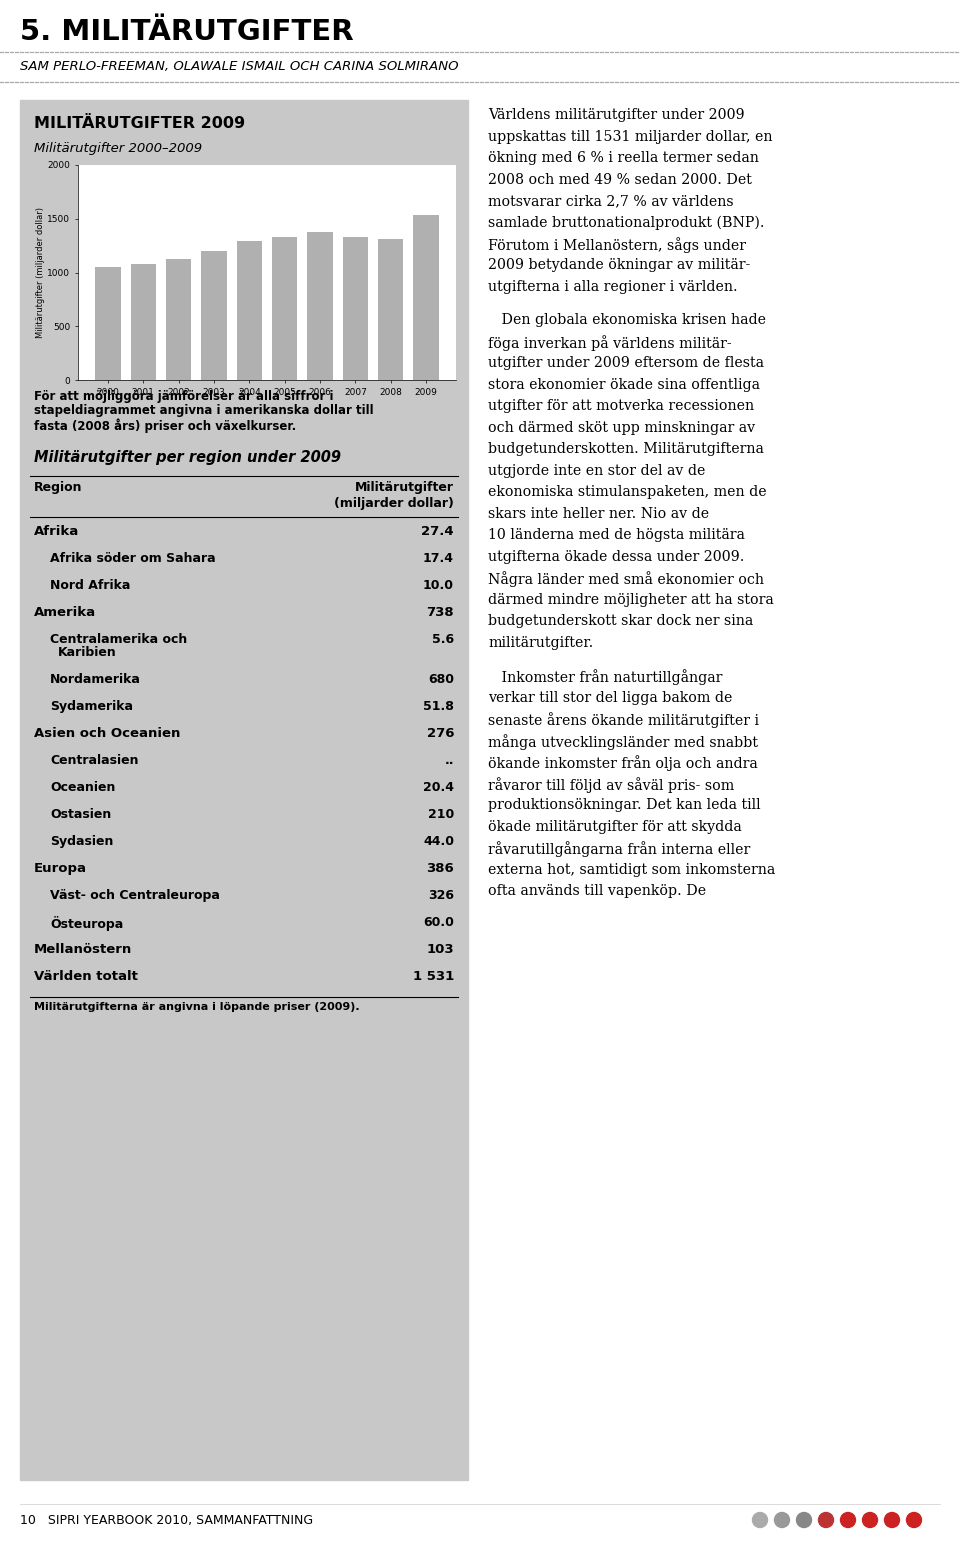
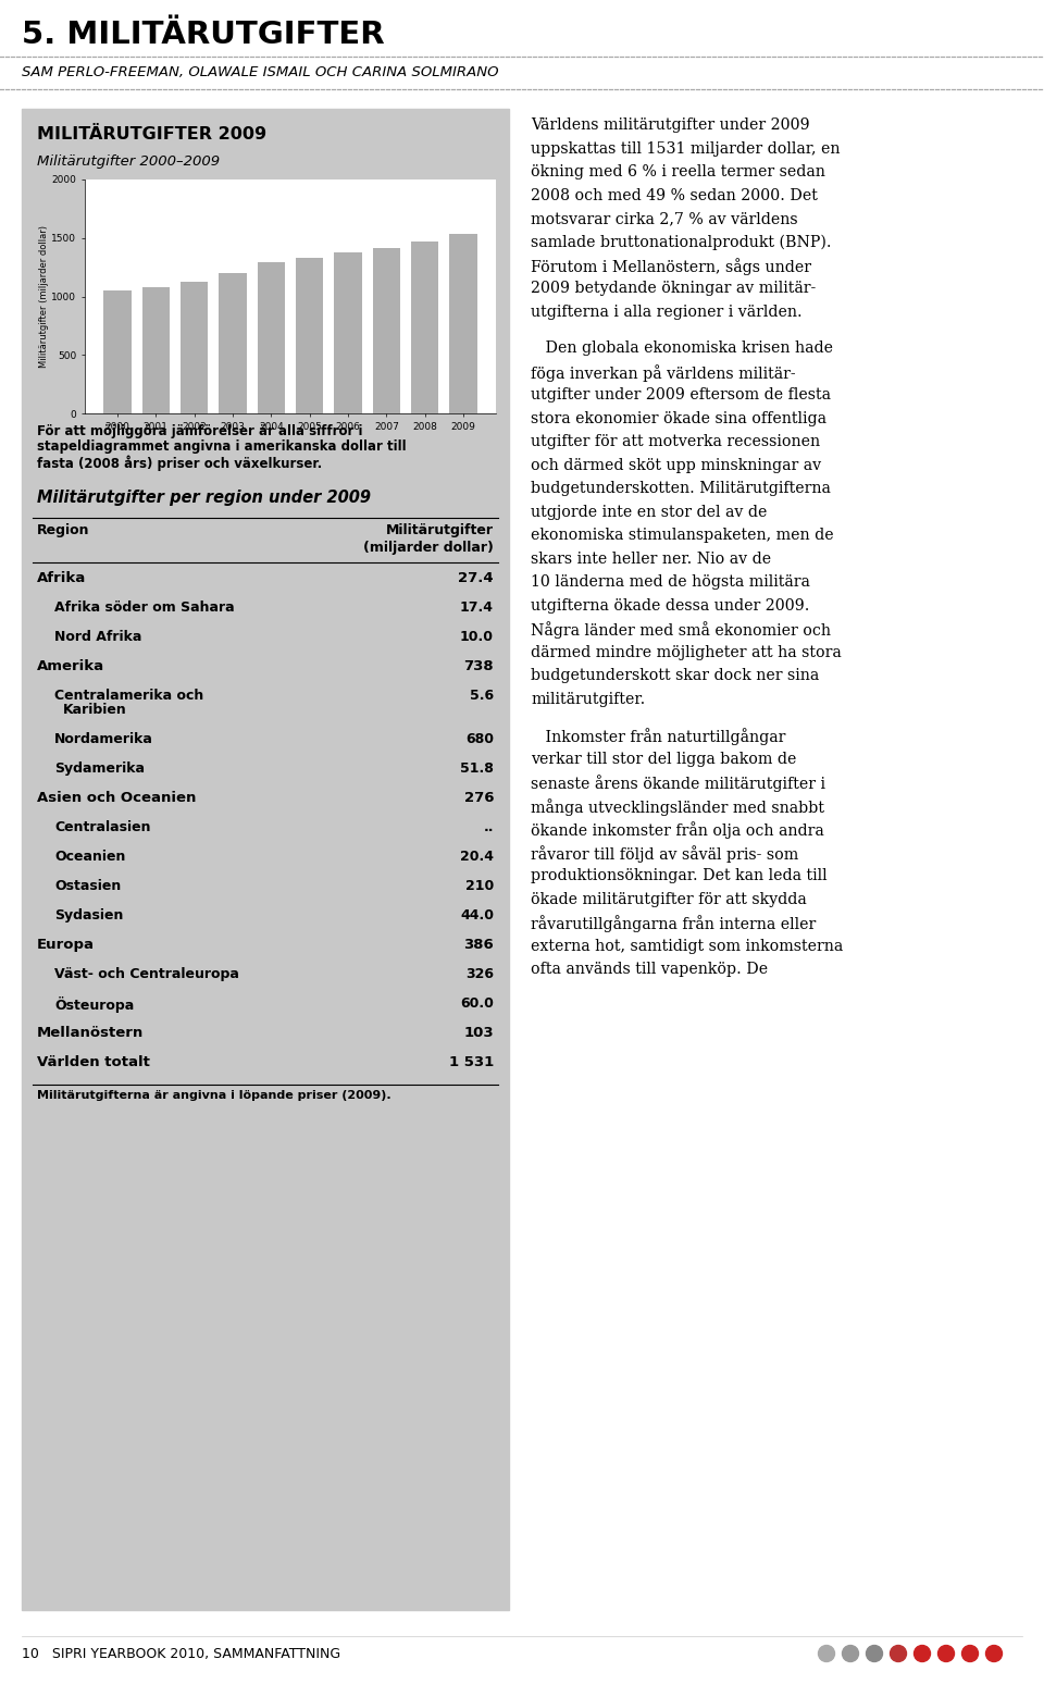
2007: 1330 -> 1410
2008: 1310 -> 1470
